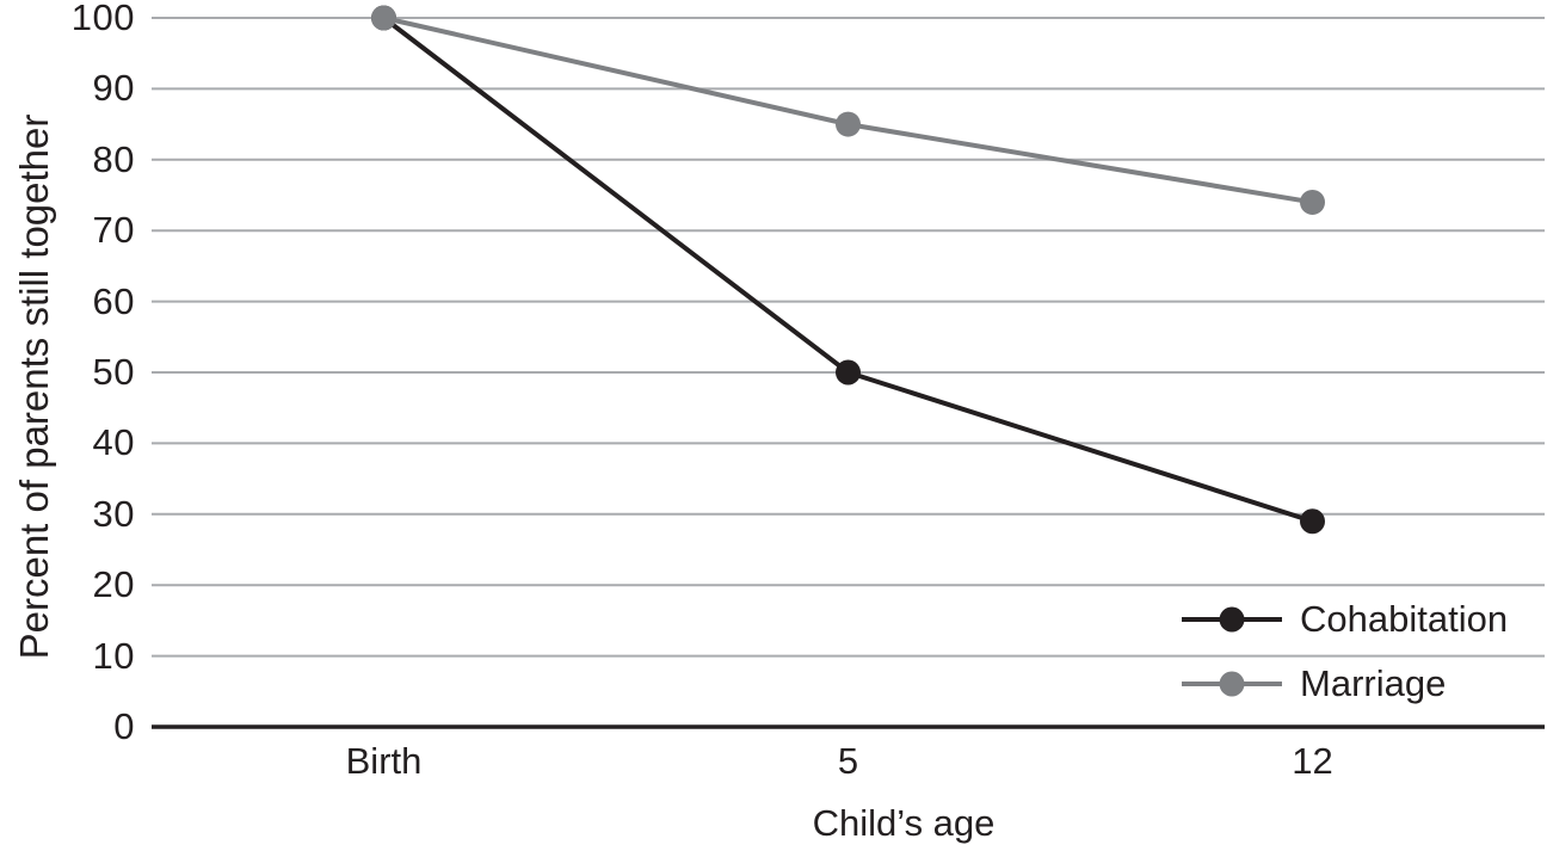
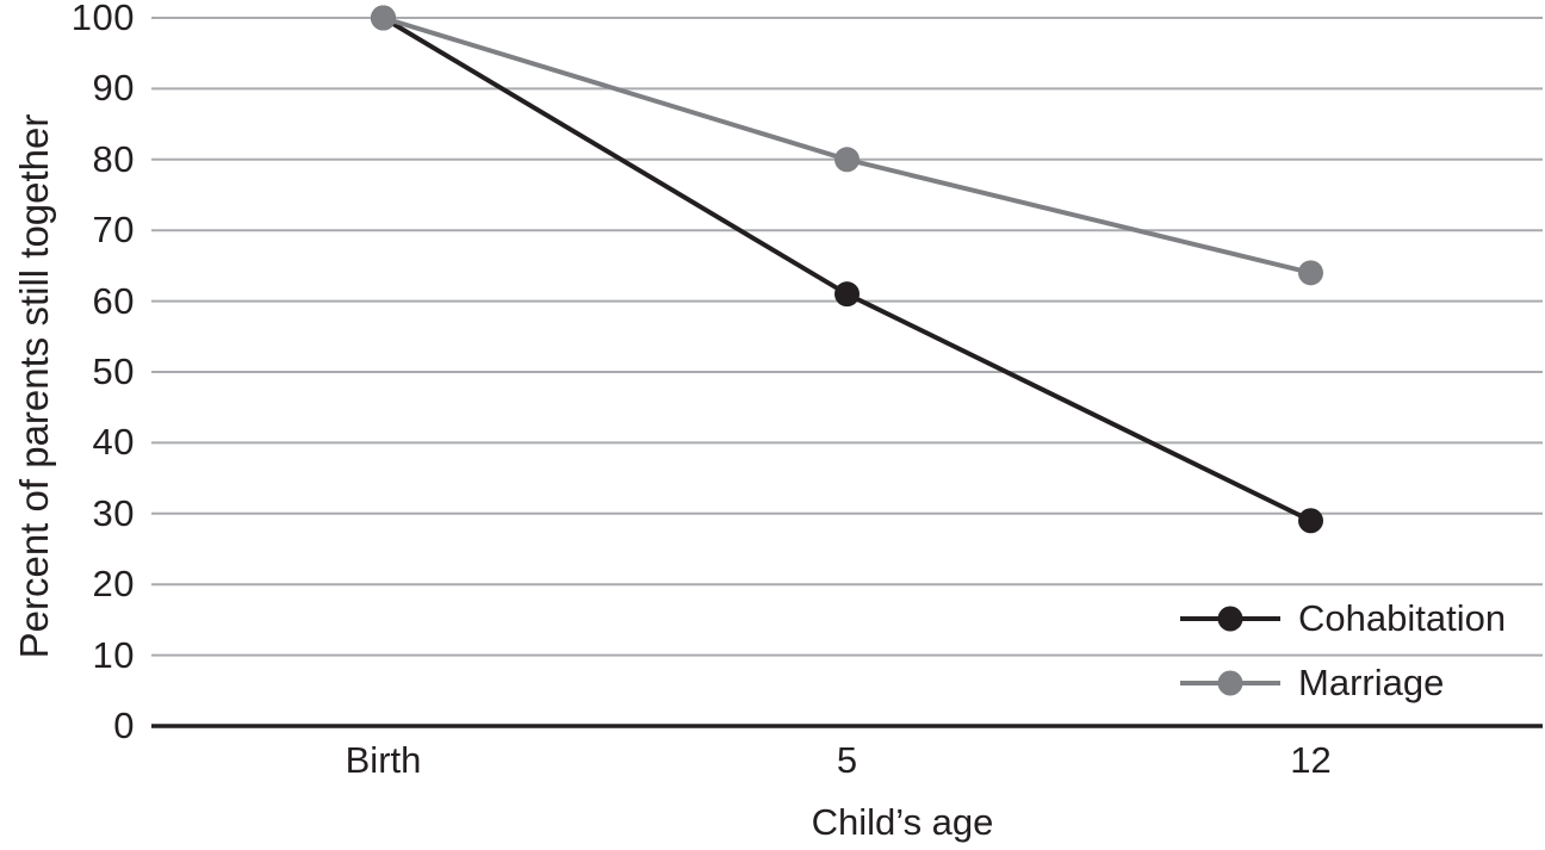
Cohabitation/5: 50 -> 61
Marriage/5: 85 -> 80
Marriage/12: 74 -> 64
